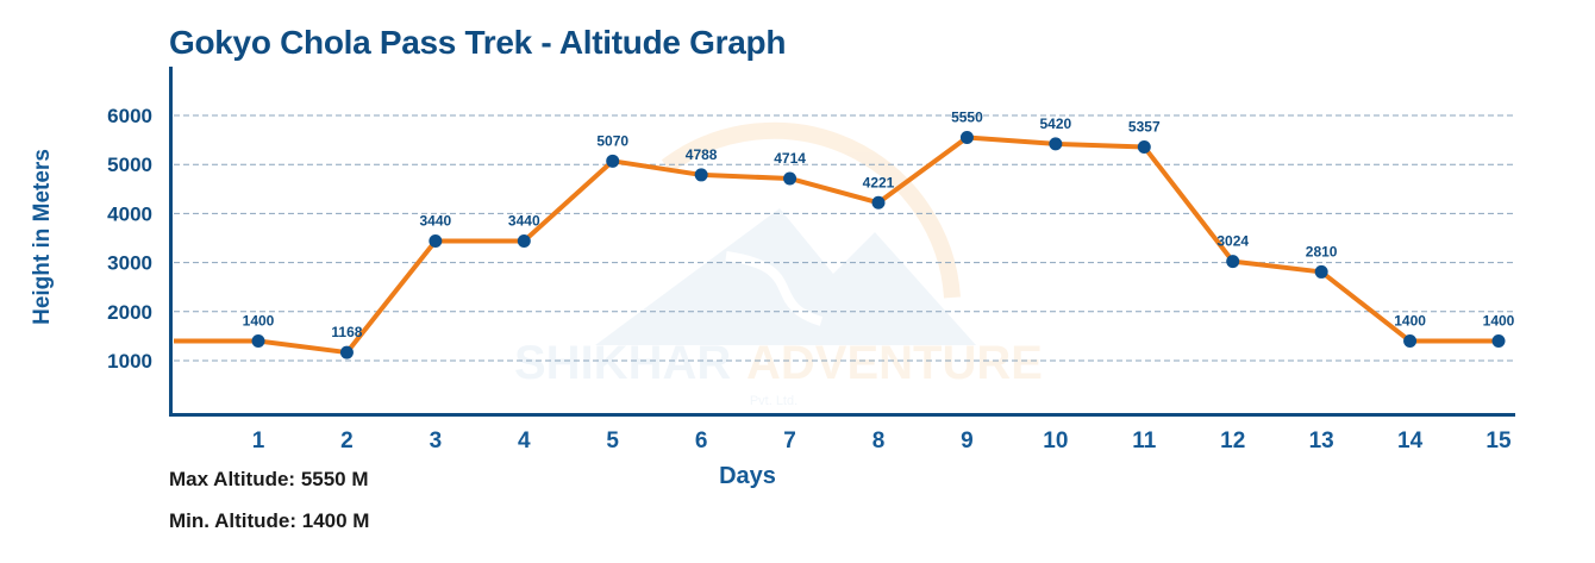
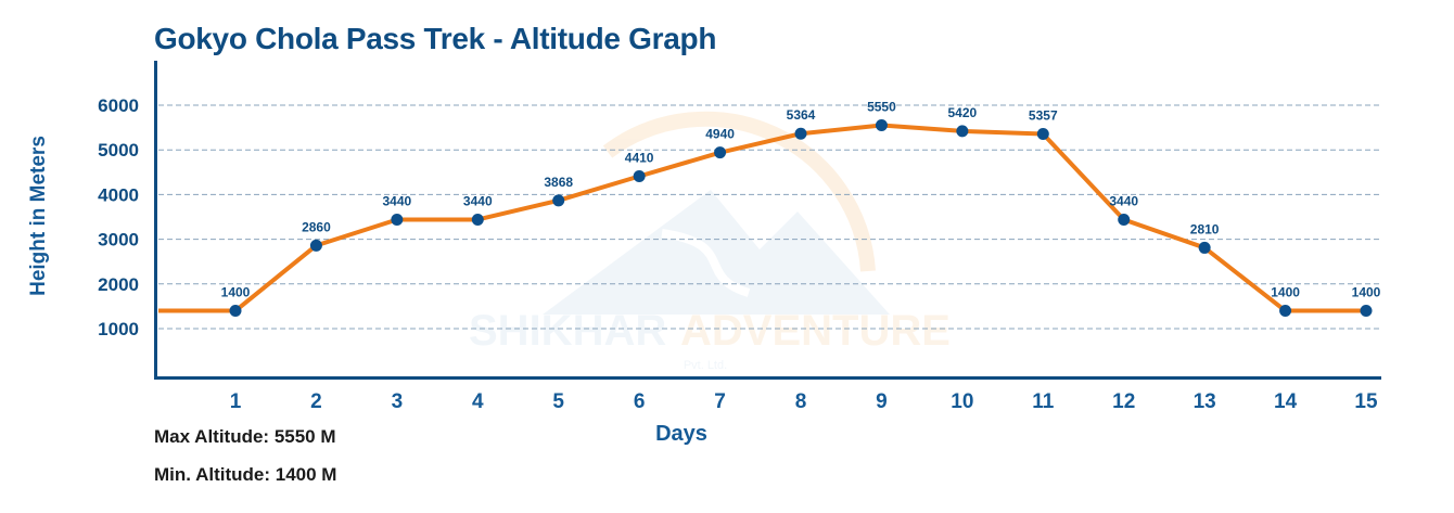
2: 1168 -> 2860
5: 5070 -> 3868
6: 4788 -> 4410
7: 4714 -> 4940
8: 4221 -> 5364
12: 3024 -> 3440
